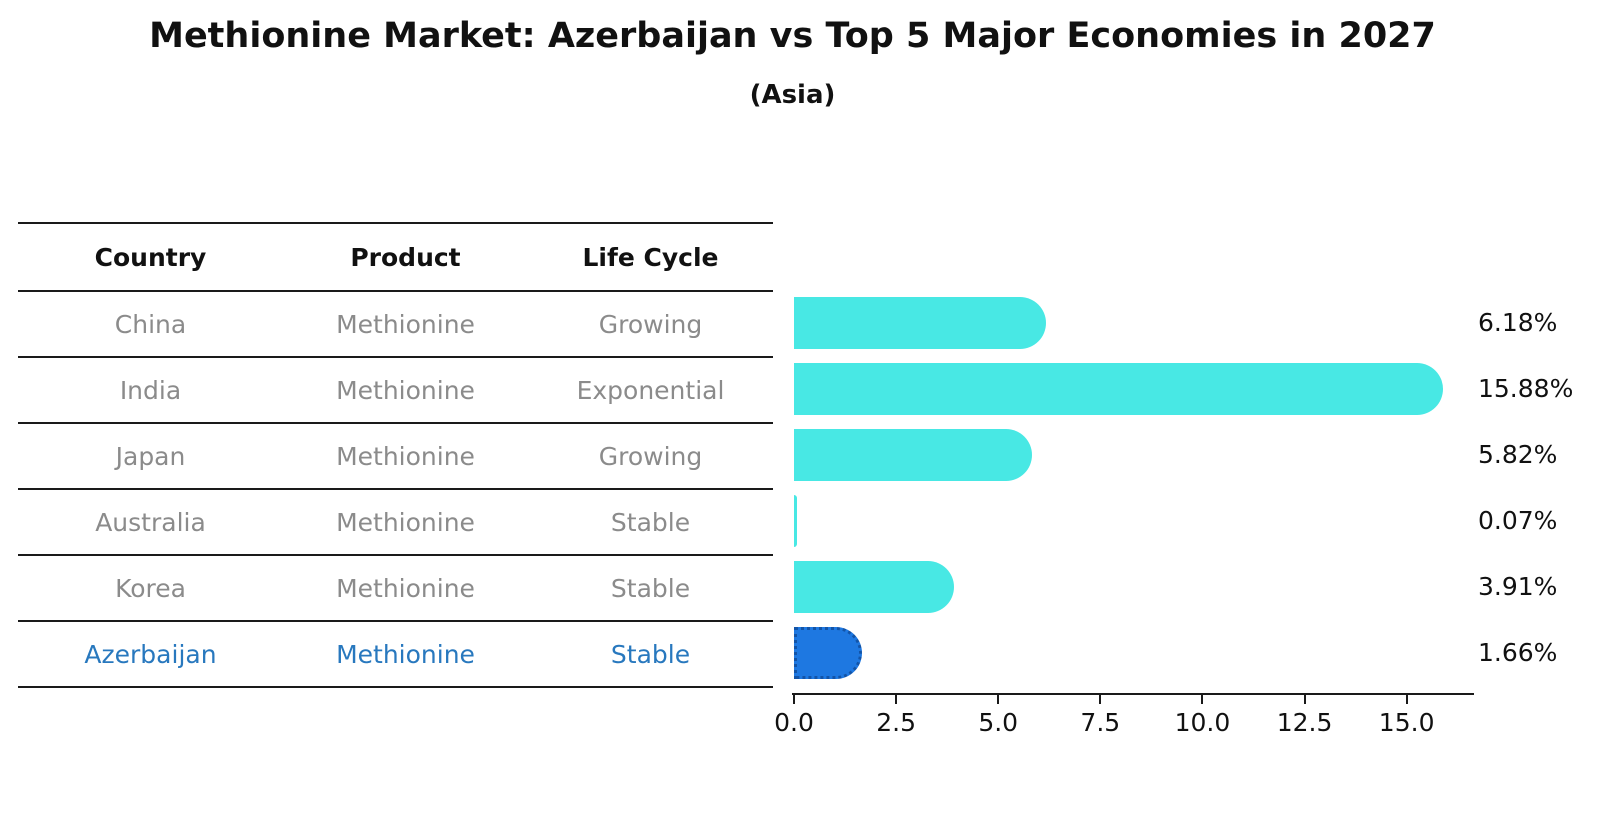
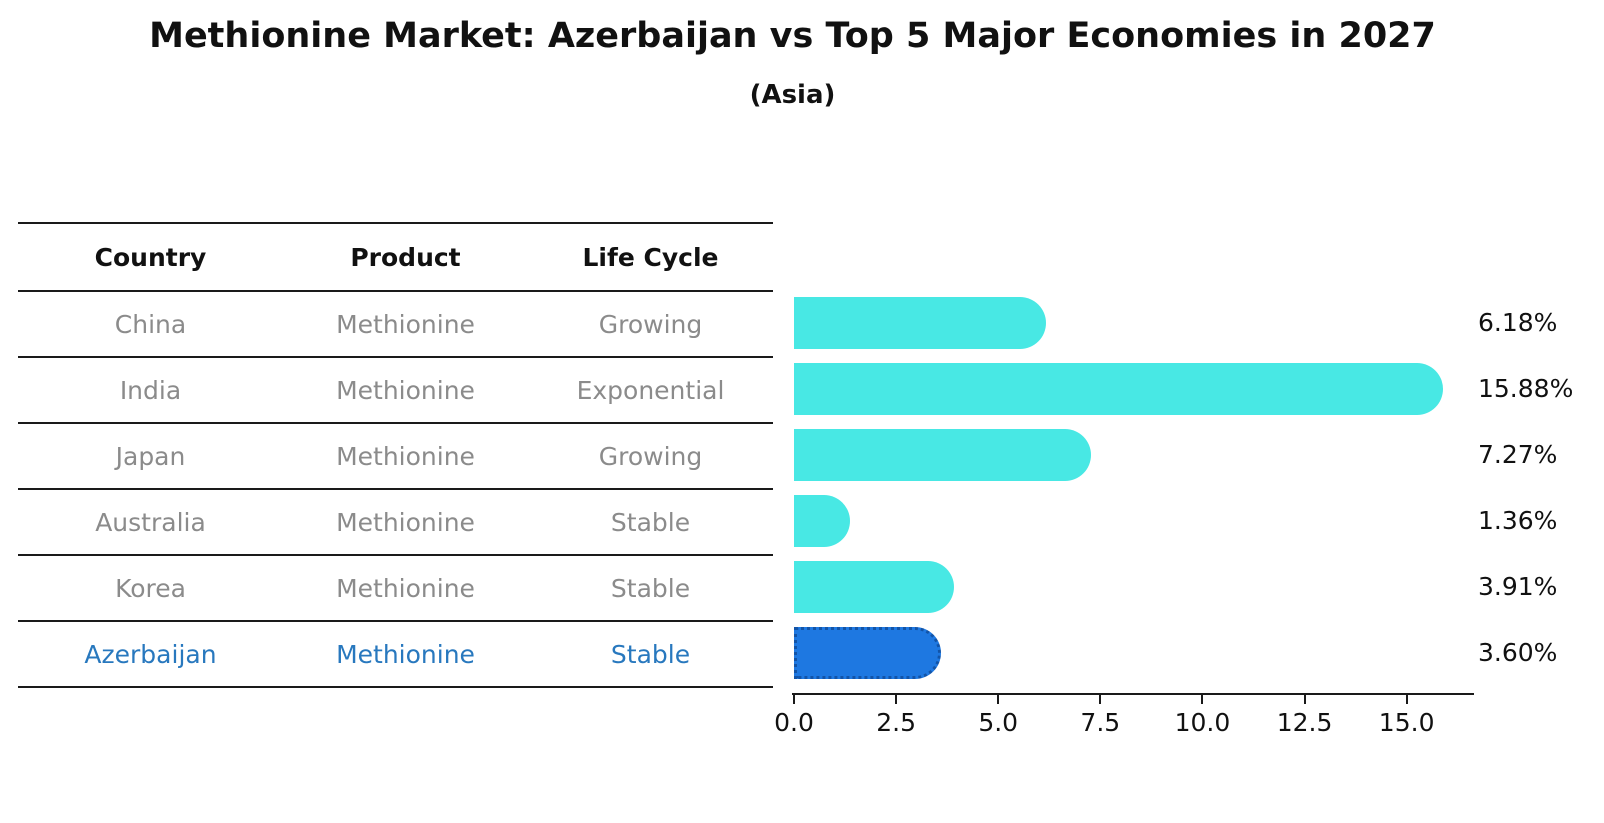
Japan: 5.82% -> 7.27%
Australia: 0.07% -> 1.36%
Azerbaijan: 1.66% -> 3.60%
